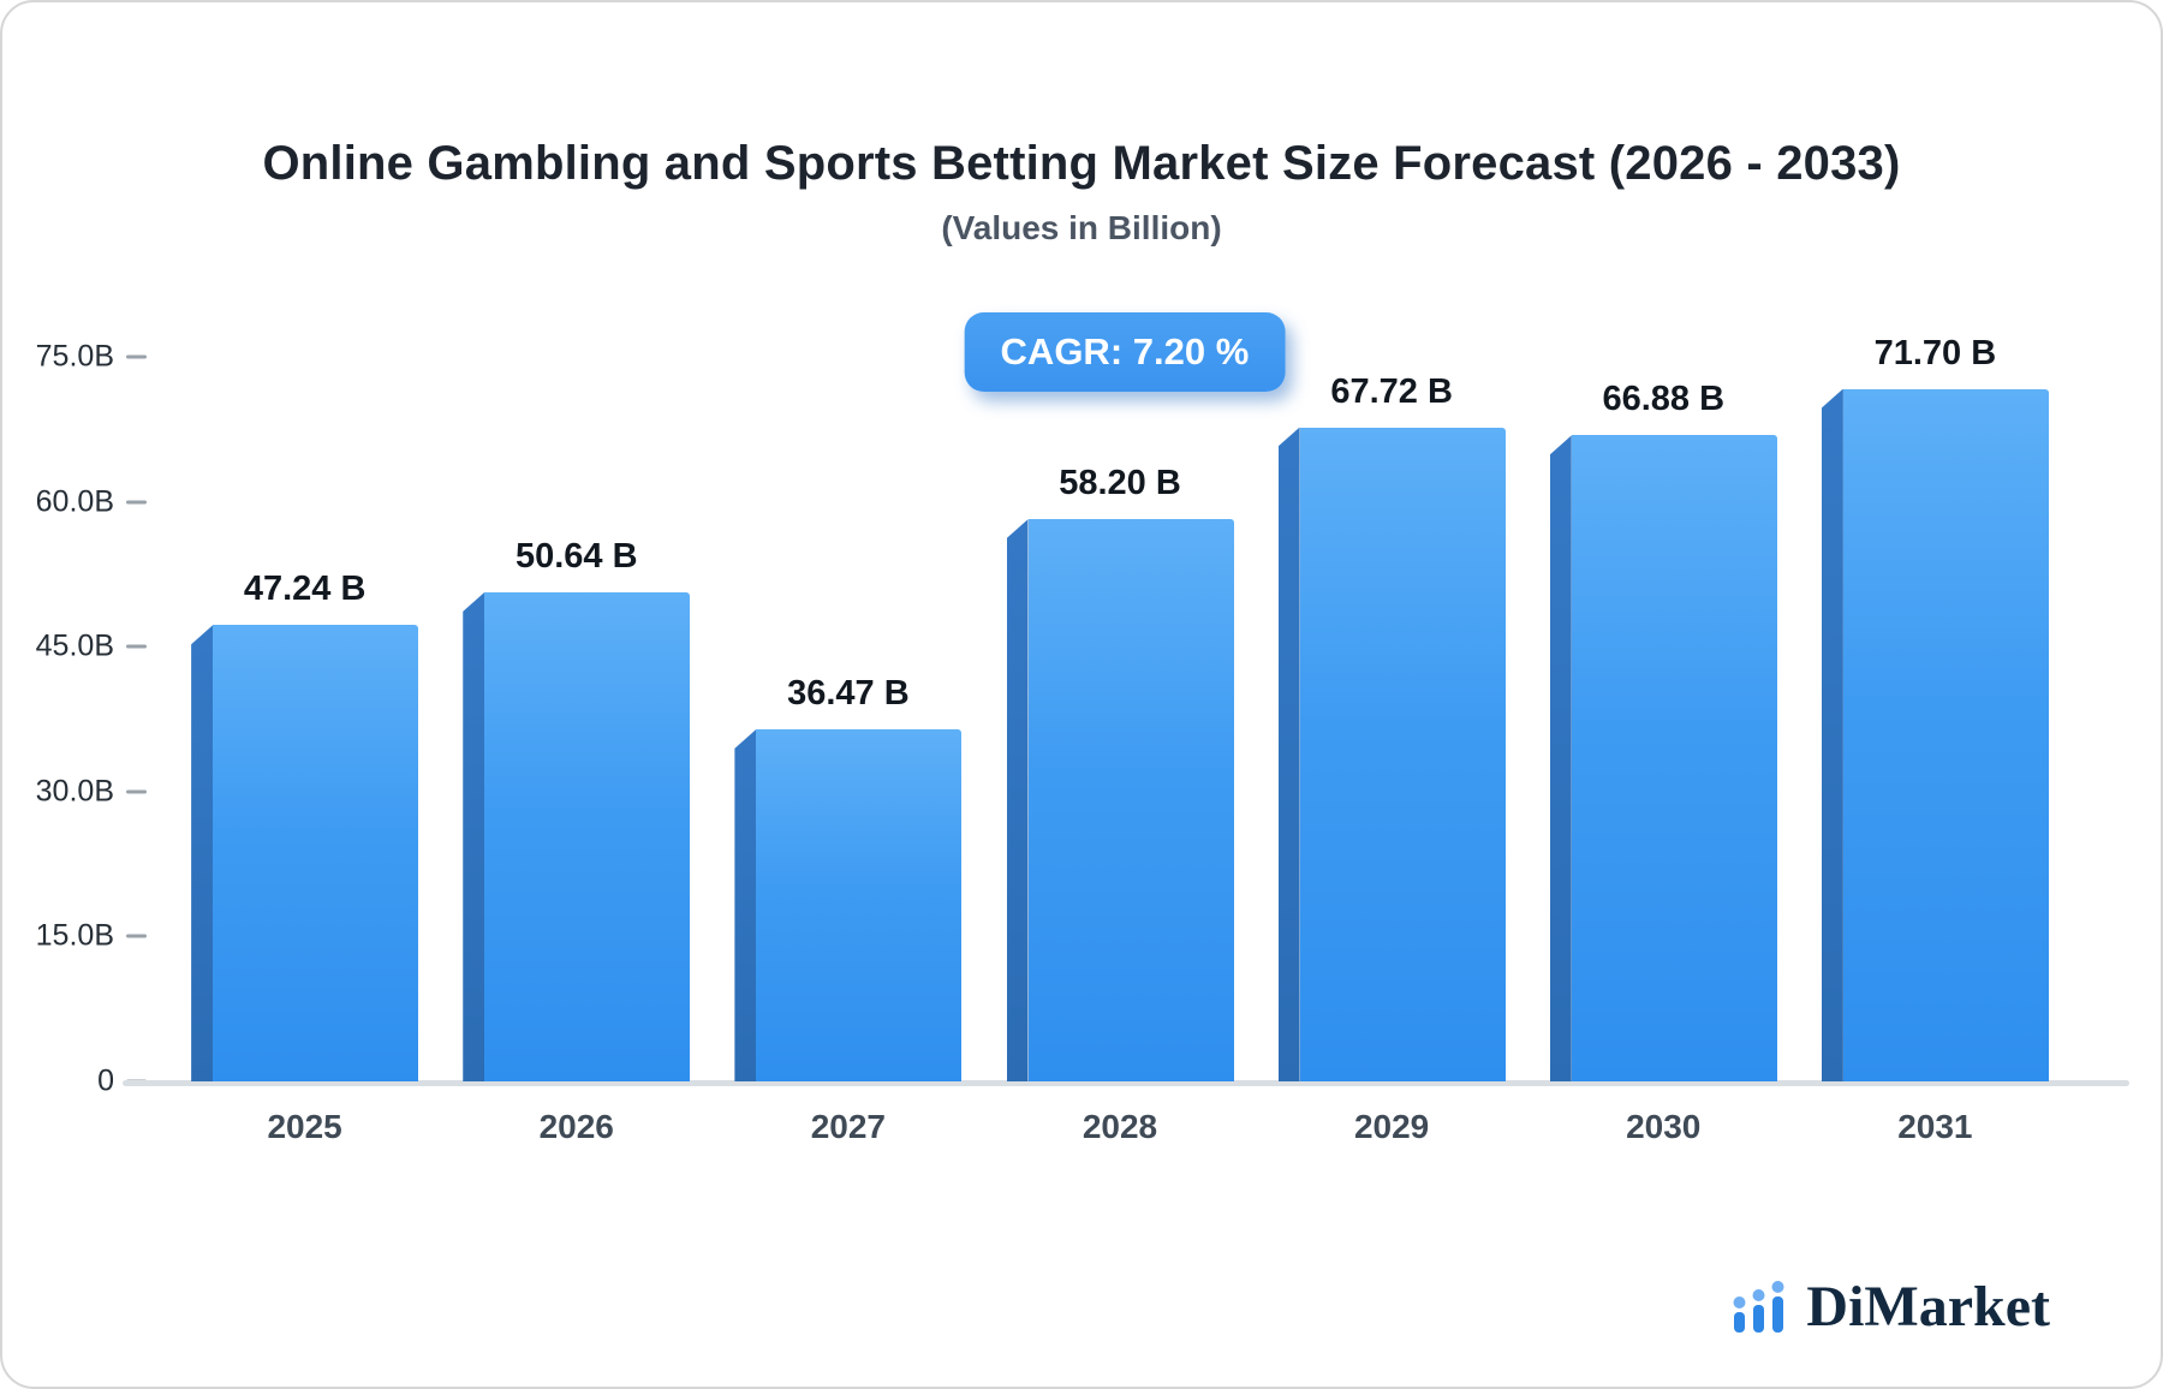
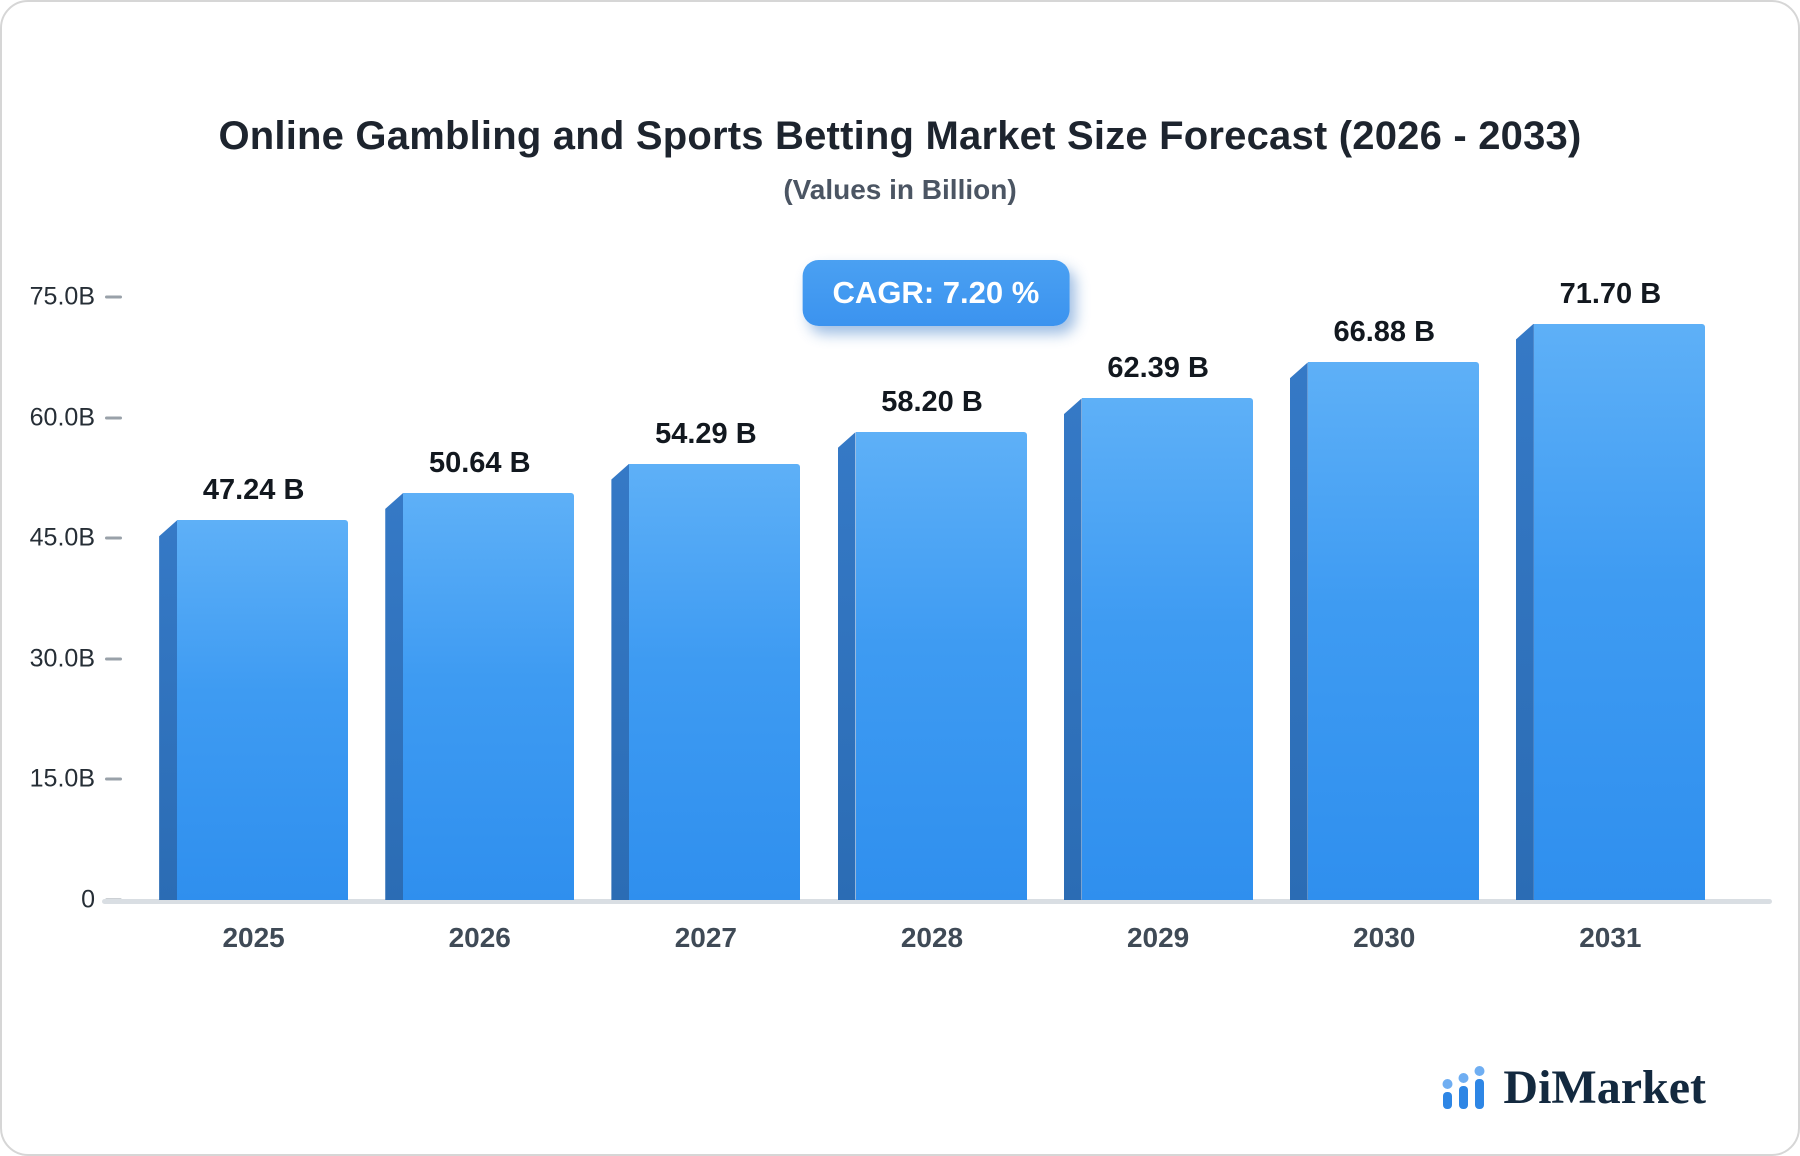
2027: 36.47 -> 54.29
2029: 67.72 -> 62.39
